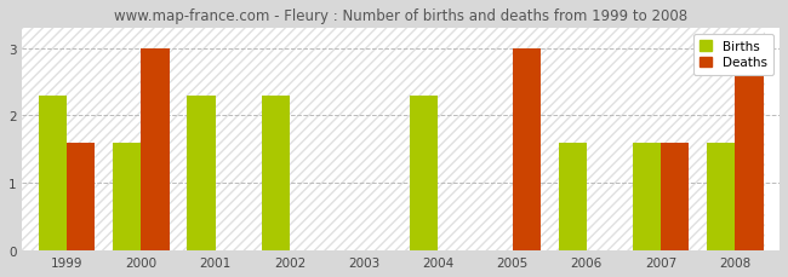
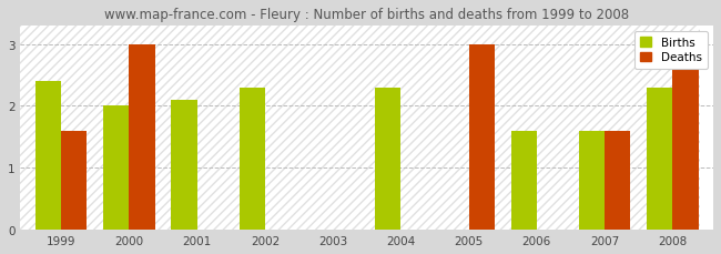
Births/1999: 2.3 -> 2.4
Births/2000: 1.6 -> 2.0
Births/2001: 2.3 -> 2.1
Births/2008: 1.6 -> 2.3
